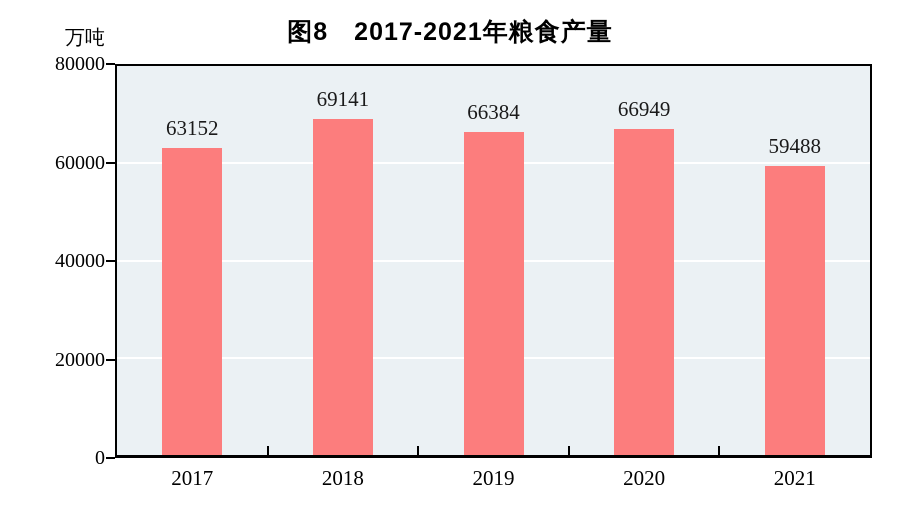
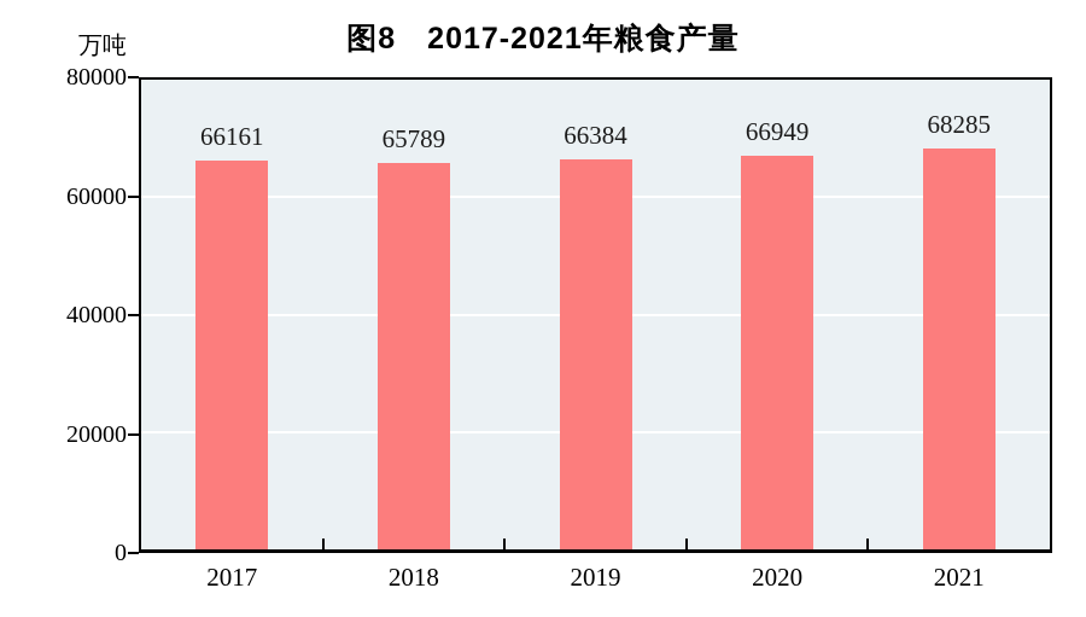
2017: 63152 -> 66161
2018: 69141 -> 65789
2021: 59488 -> 68285
